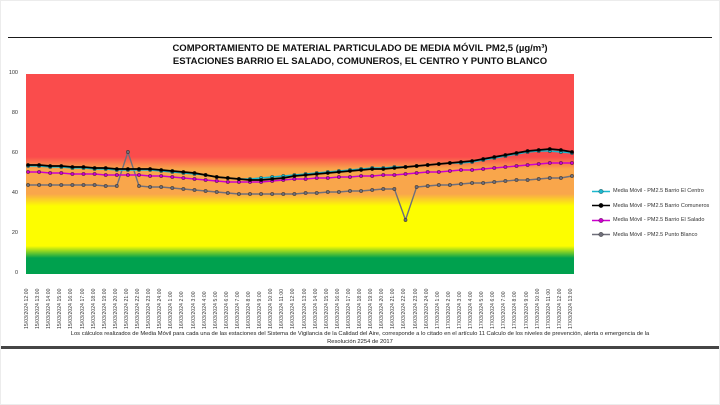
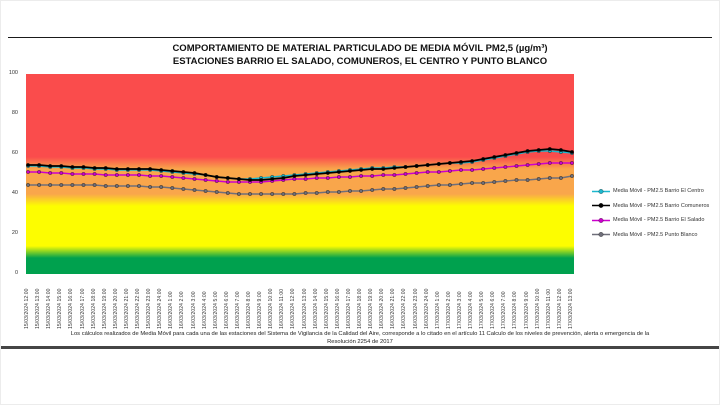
Media Móvil - PM2.5 Punto Blanco/15/03/2024 21:00: 61 -> 44
Media Móvil - PM2.5 Punto Blanco/16/03/2024 22:00: 27 -> 43
